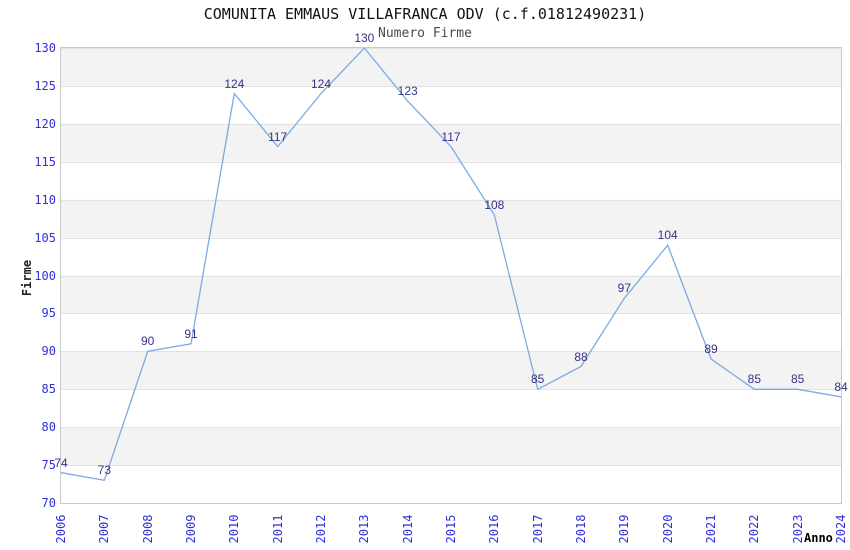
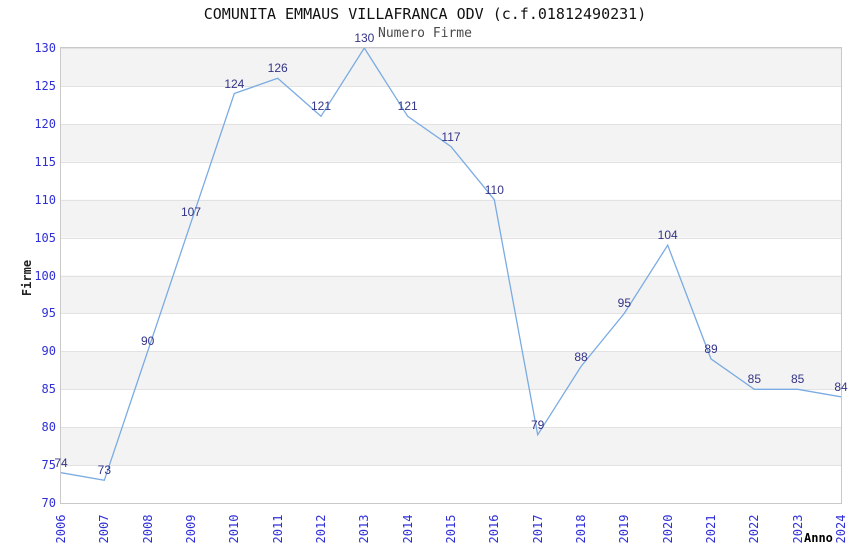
2009: 91 -> 107
2011: 117 -> 126
2012: 124 -> 121
2014: 123 -> 121
2016: 108 -> 110
2017: 85 -> 79
2019: 97 -> 95
